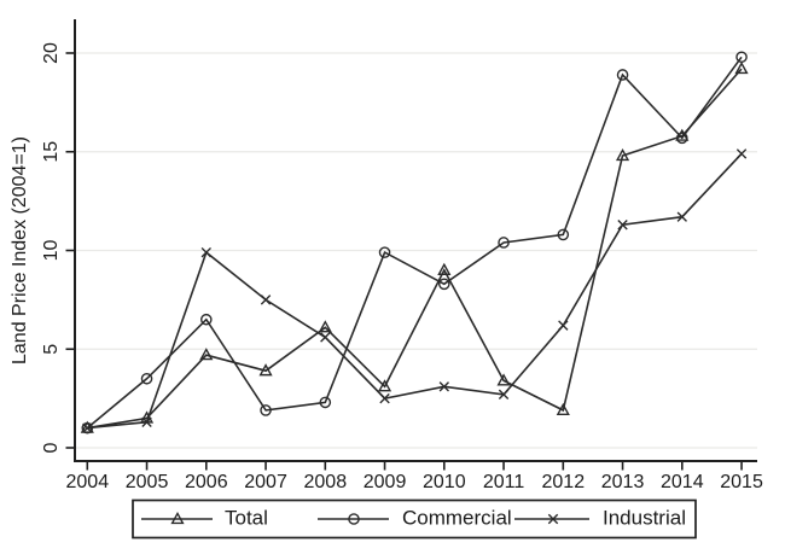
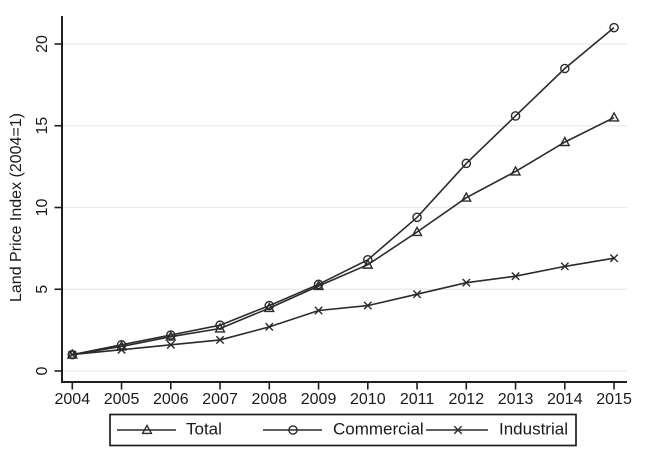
Commercial/2005: 3.5 -> 1.6
Total/2006: 4.7 -> 2.1
Commercial/2006: 6.5 -> 2.2
Industrial/2006: 9.9 -> 1.6
Total/2007: 3.9 -> 2.6
Commercial/2007: 1.9 -> 2.8
Industrial/2007: 7.5 -> 1.9
Total/2008: 6.1 -> 3.9
Commercial/2008: 2.3 -> 4.0
Industrial/2008: 5.6 -> 2.7
Total/2009: 3.1 -> 5.2
Commercial/2009: 9.9 -> 5.3
Industrial/2009: 2.5 -> 3.7
Total/2010: 9.0 -> 6.5
Commercial/2010: 8.3 -> 6.8
Industrial/2010: 3.1 -> 4.0
Total/2011: 3.4 -> 8.5
Commercial/2011: 10.4 -> 9.4
Industrial/2011: 2.7 -> 4.7
Total/2012: 1.9 -> 10.6
Commercial/2012: 10.8 -> 12.7
Industrial/2012: 6.2 -> 5.4
Total/2013: 14.8 -> 12.2
Commercial/2013: 18.9 -> 15.6
Industrial/2013: 11.3 -> 5.8
Total/2014: 15.8 -> 14.0
Commercial/2014: 15.7 -> 18.5
Industrial/2014: 11.7 -> 6.4
Total/2015: 19.2 -> 15.5
Commercial/2015: 19.8 -> 21.0
Industrial/2015: 14.9 -> 6.9
